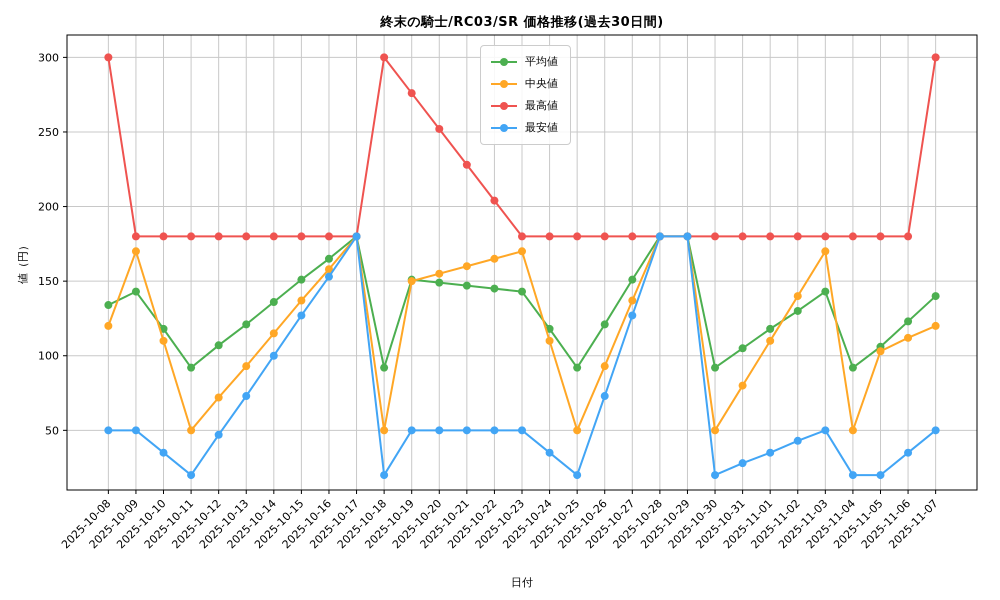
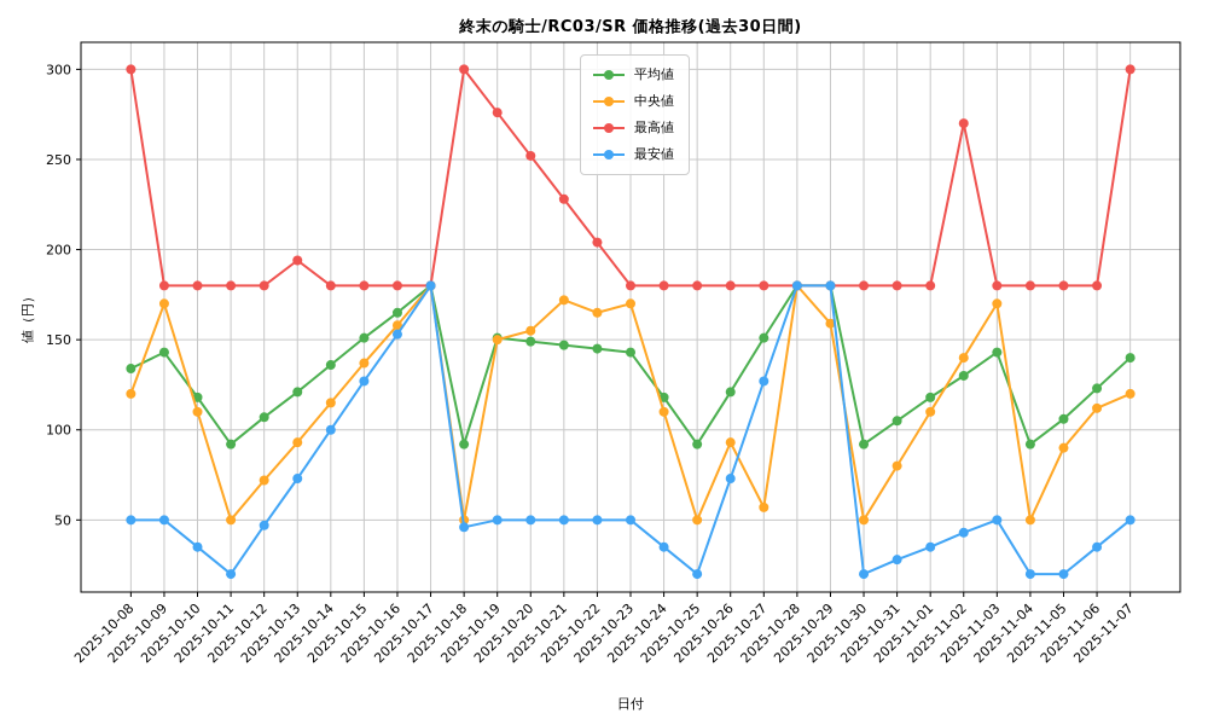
最高値/2025-10-13: 180 -> 194
最安値/2025-10-18: 20 -> 46
中央値/2025-10-21: 160 -> 172
中央値/2025-10-27: 137 -> 57
中央値/2025-10-29: 180 -> 159
最高値/2025-11-02: 180 -> 270
中央値/2025-11-05: 103 -> 90
